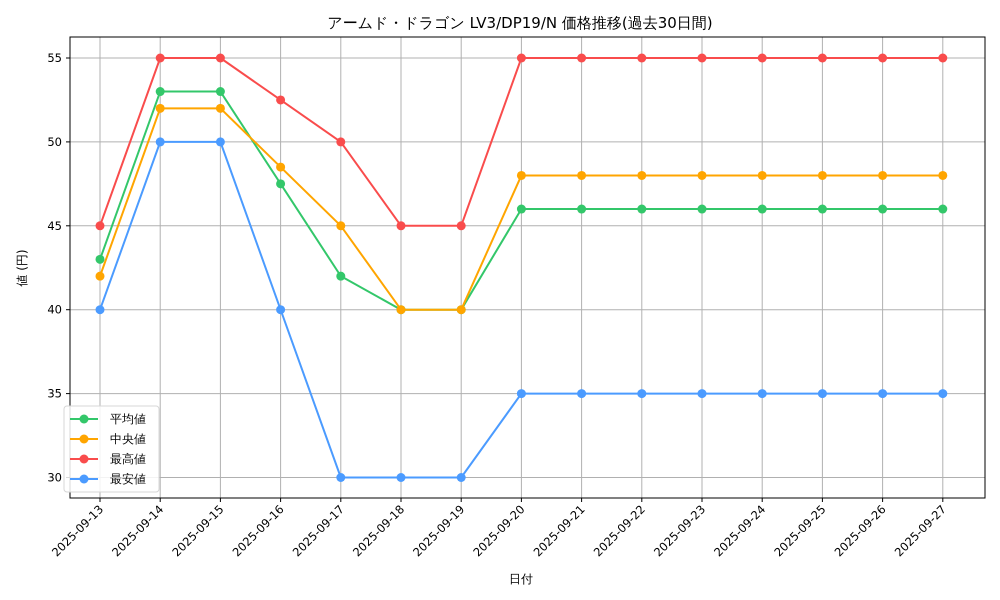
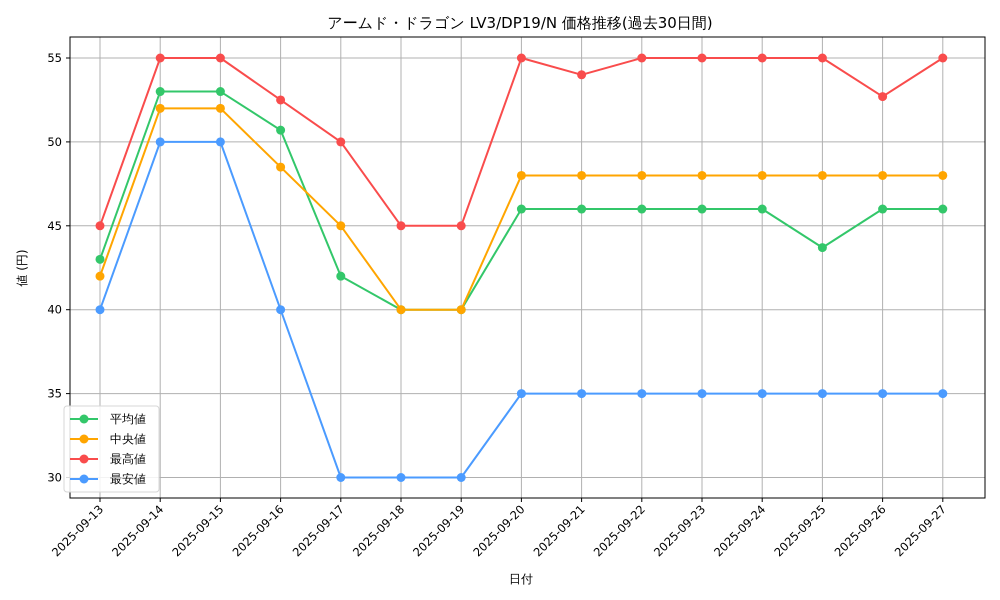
平均値/2025-09-16: 47.5 -> 50.7
最高値/2025-09-21: 55.0 -> 54.0
平均値/2025-09-25: 46.0 -> 43.7
最高値/2025-09-26: 55.0 -> 52.7
